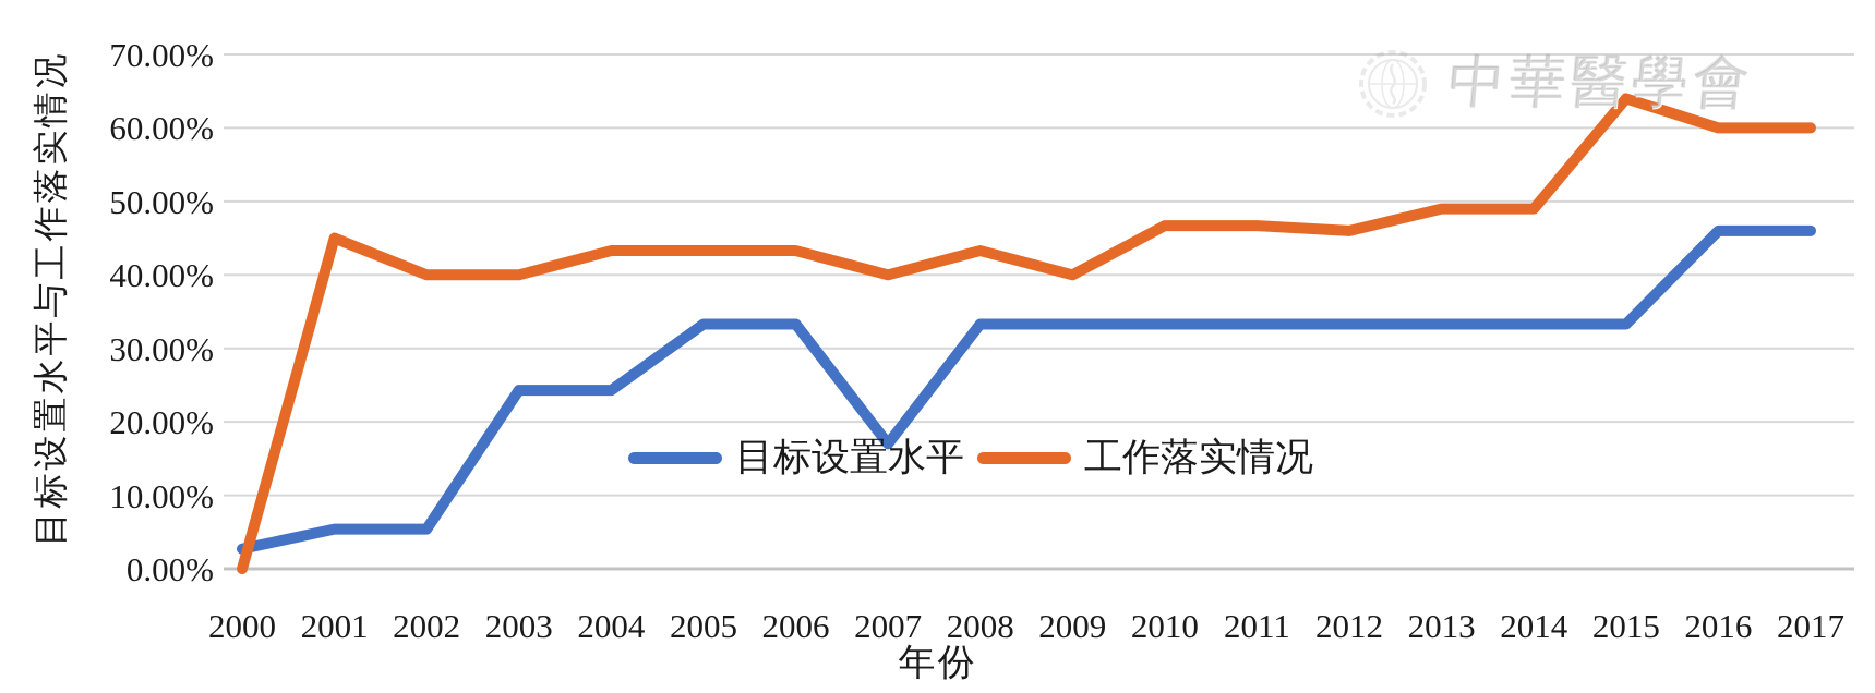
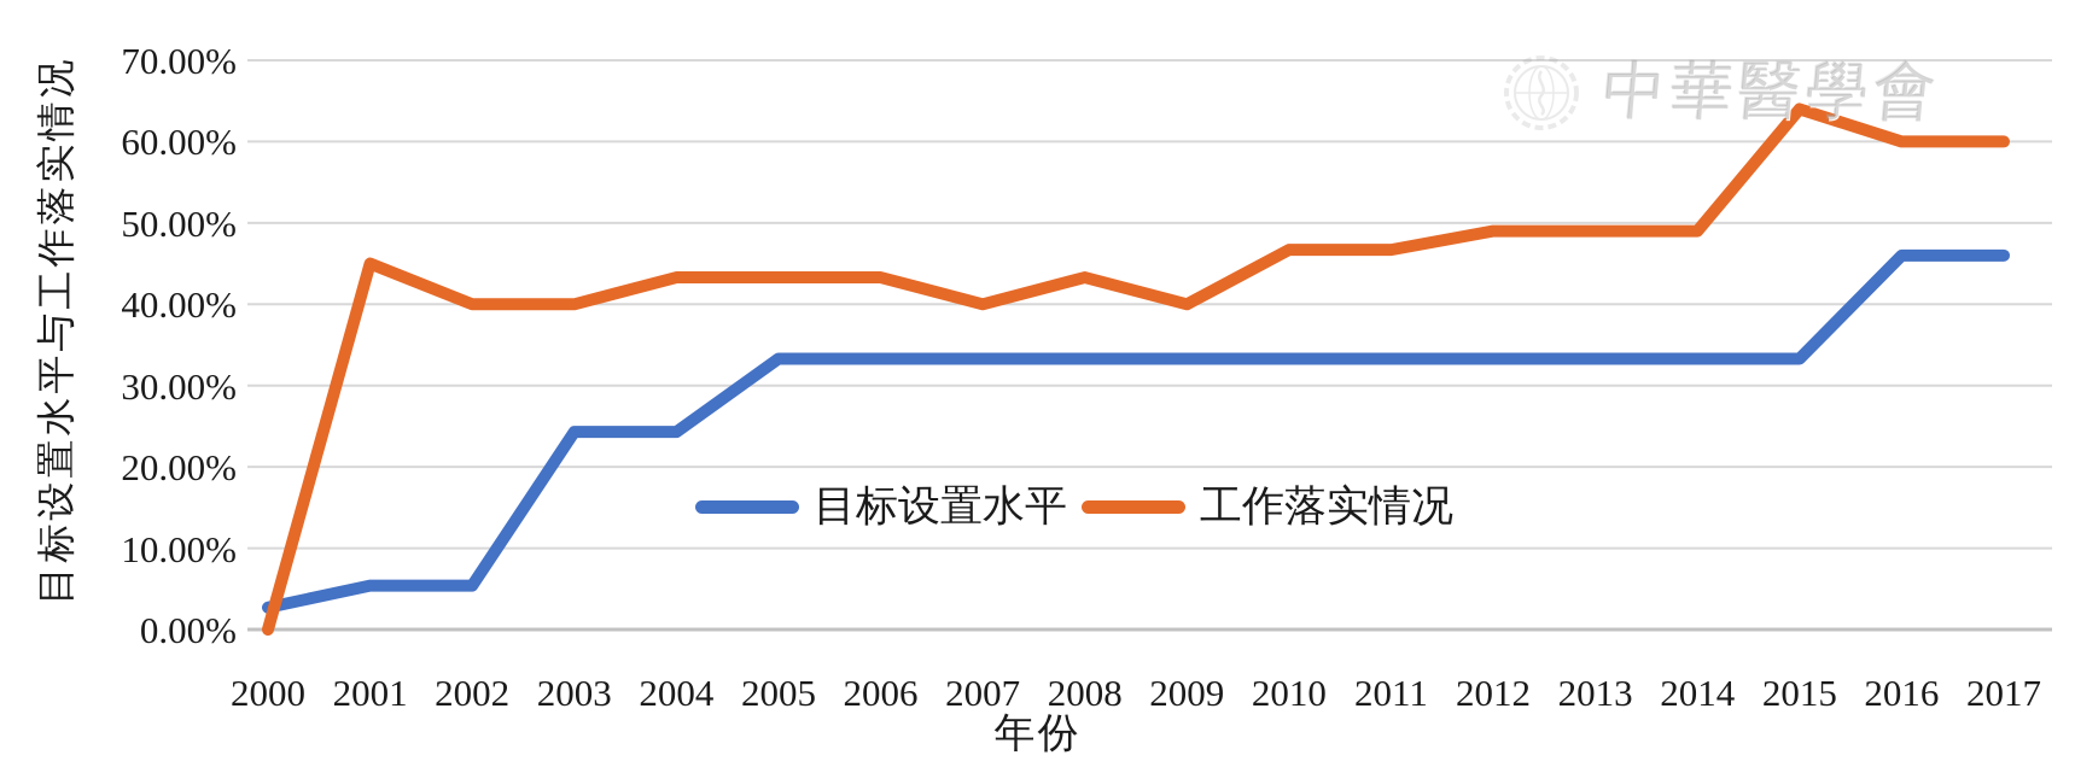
目标设置水平/2007: 17% -> 33%
工作落实情况/2012: 46% -> 49%
